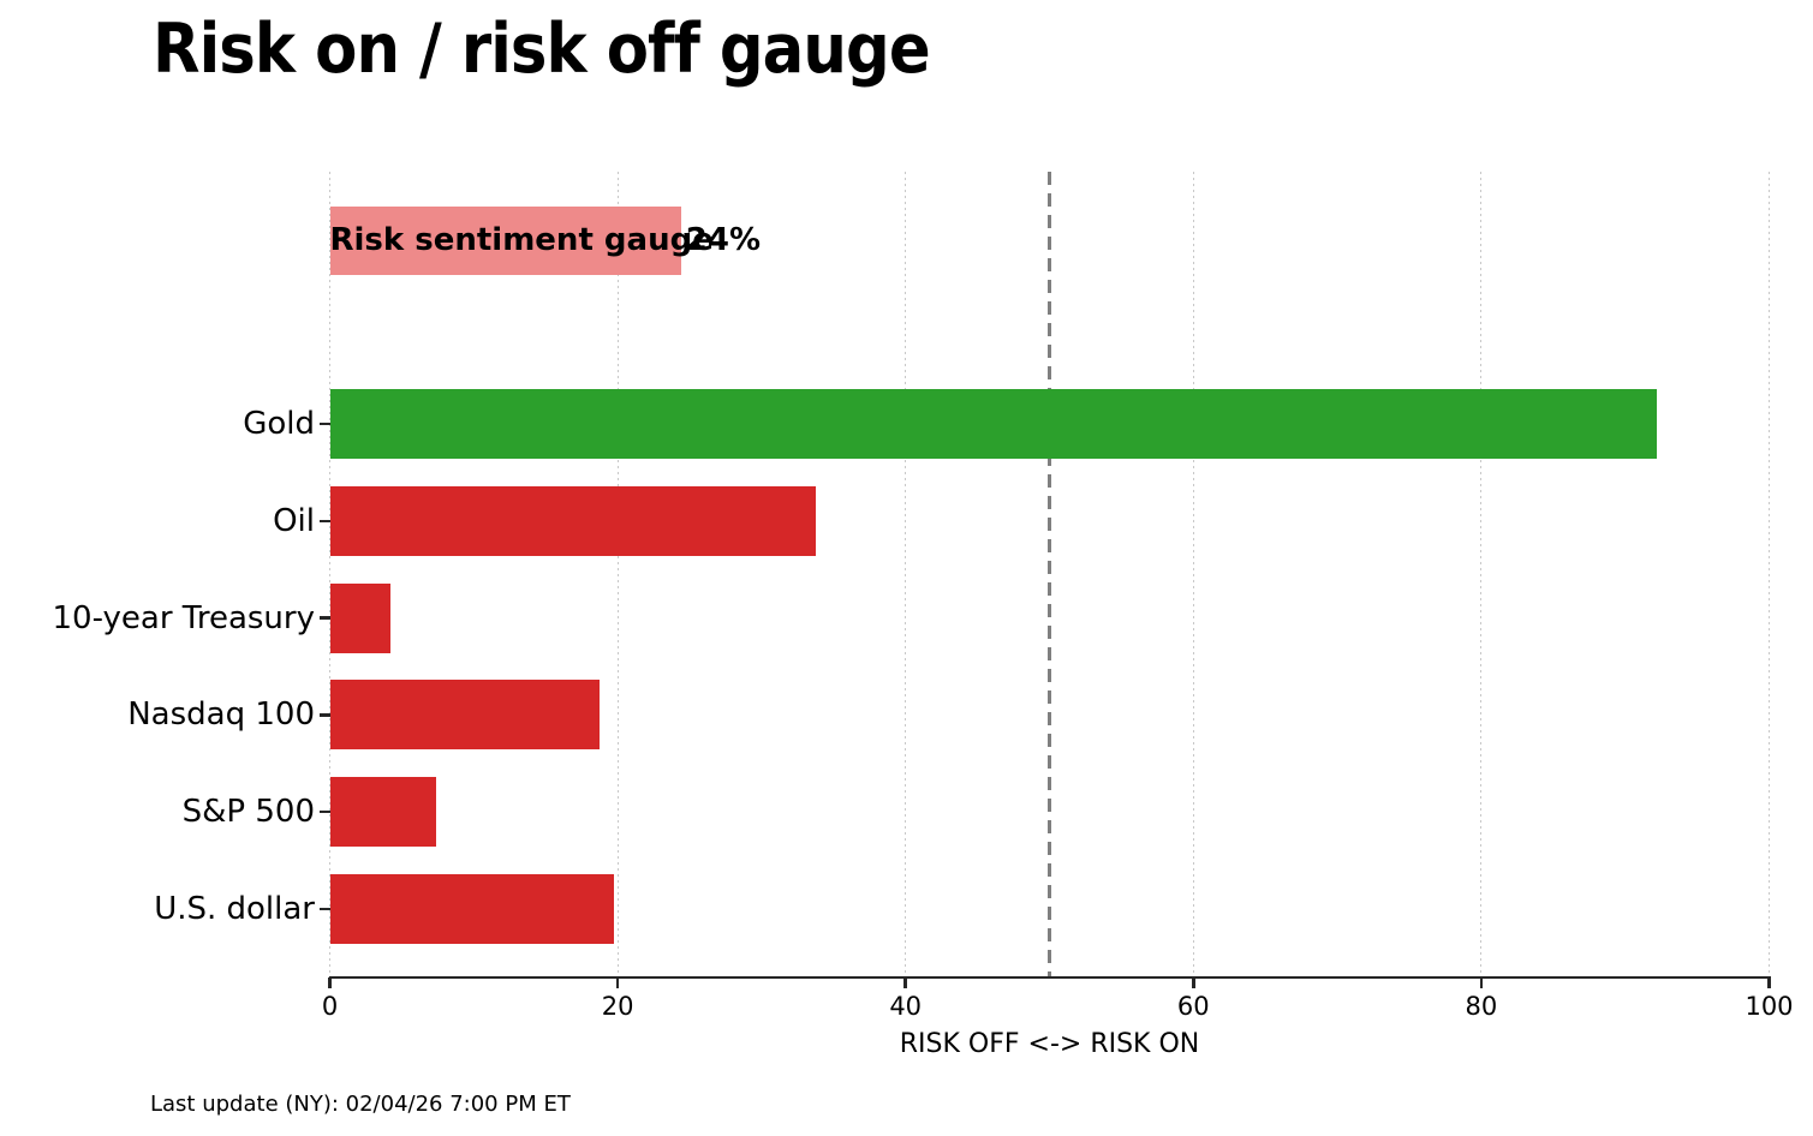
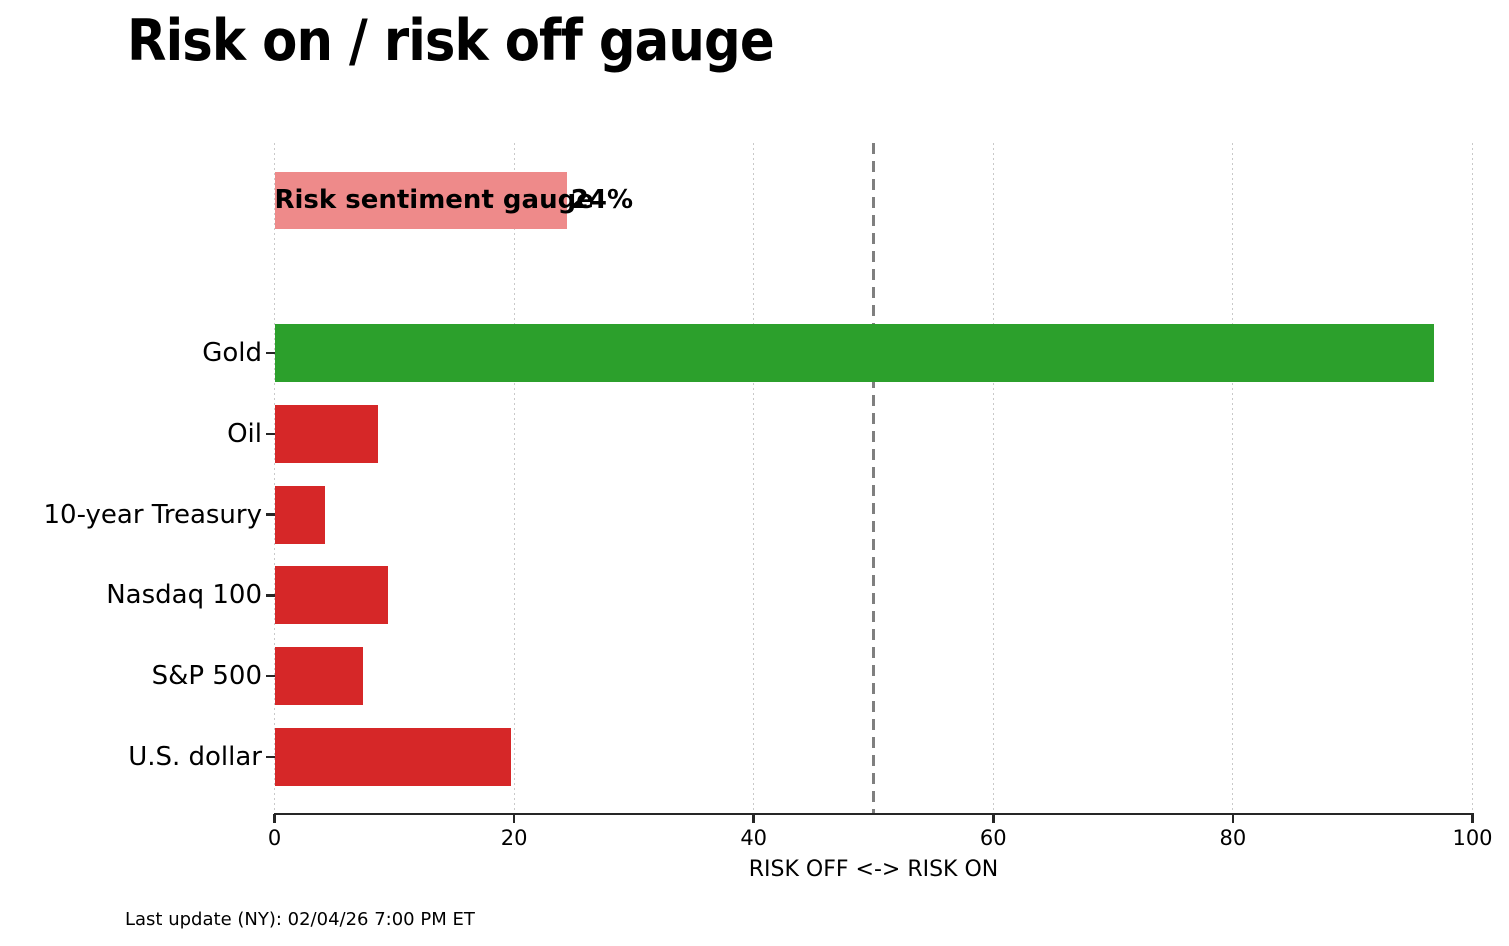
Gold: 92.2 -> 96.8
Oil: 33.8 -> 8.6
Nasdaq 100: 18.7 -> 9.5
